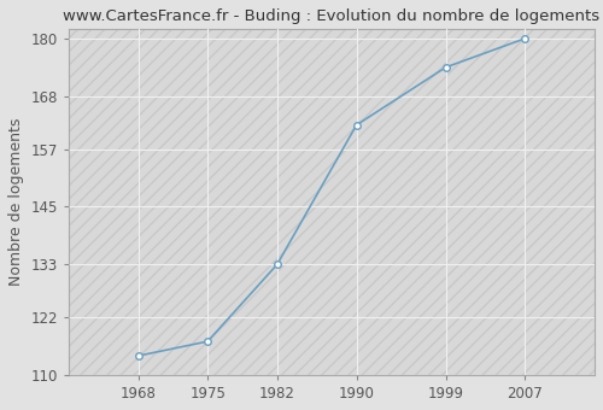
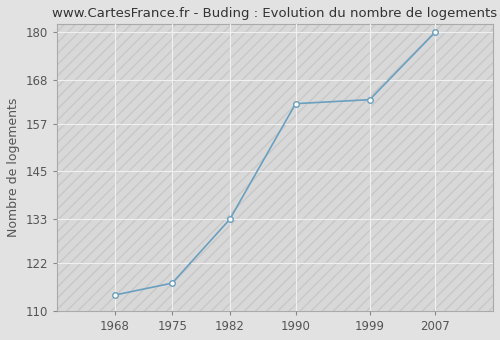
1999: 174 -> 163
